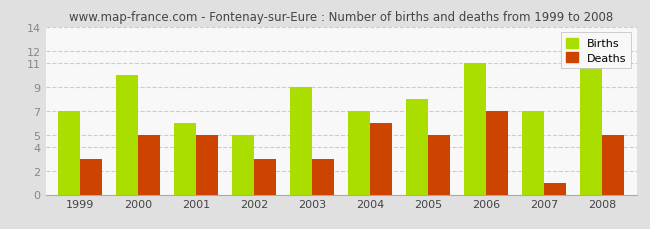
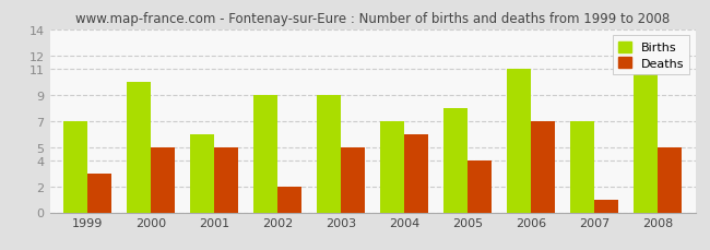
Births/2002: 5 -> 9
Deaths/2002: 3 -> 2
Deaths/2003: 3 -> 5
Deaths/2005: 5 -> 4
